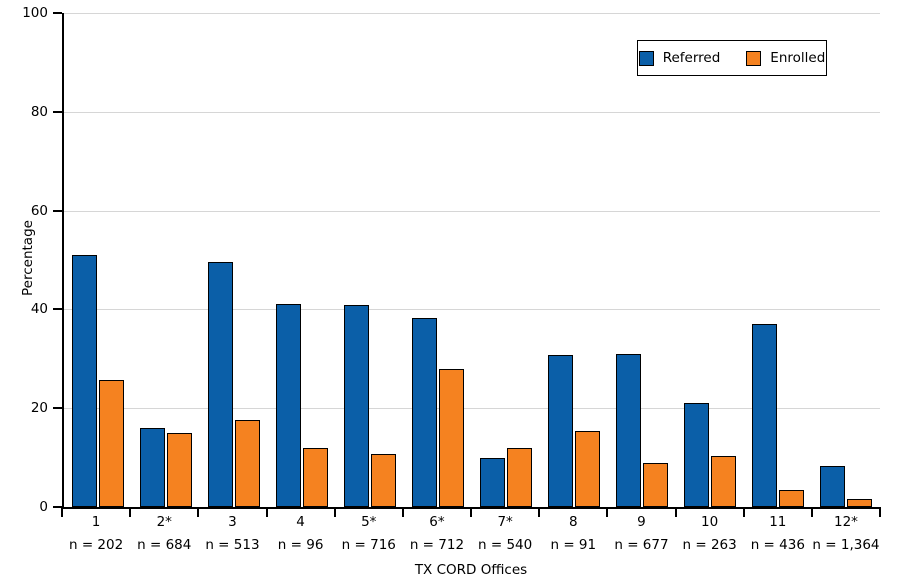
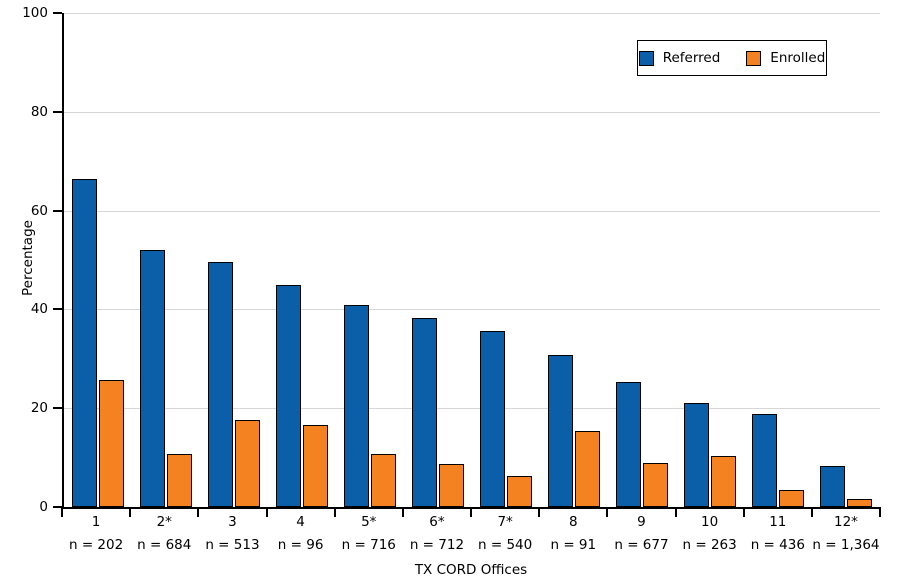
Referred/1: 51 -> 66
Referred/2*: 16 -> 52
Enrolled/2*: 15 -> 11
Referred/4: 41 -> 45
Enrolled/4: 12 -> 17
Enrolled/6*: 28 -> 9
Referred/7*: 10 -> 36
Enrolled/7*: 12 -> 6
Referred/9: 31 -> 25
Referred/11: 37 -> 19
